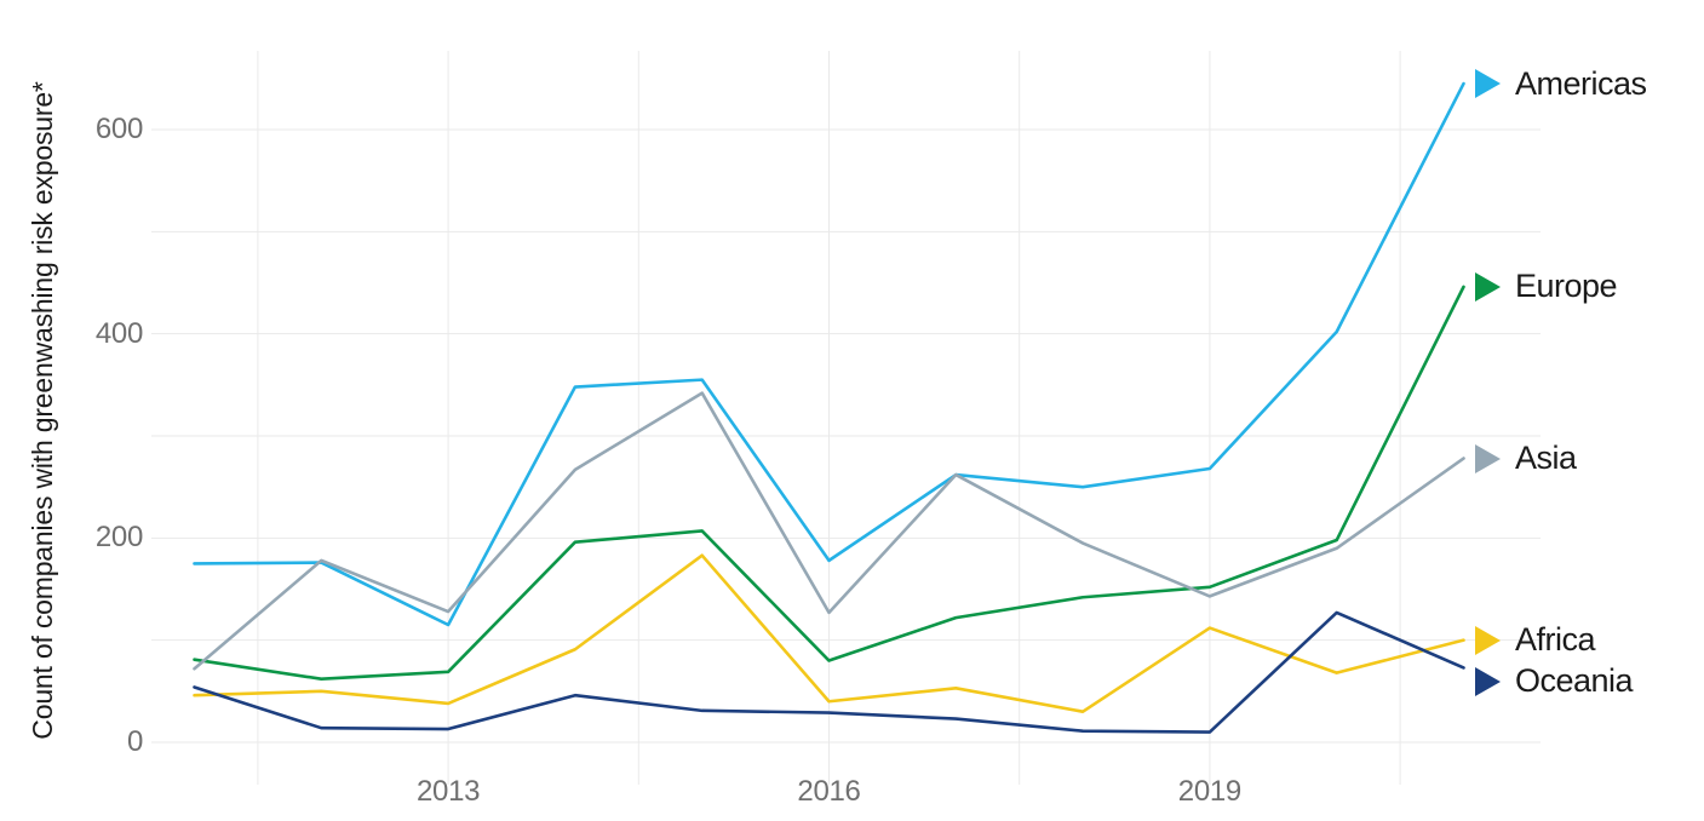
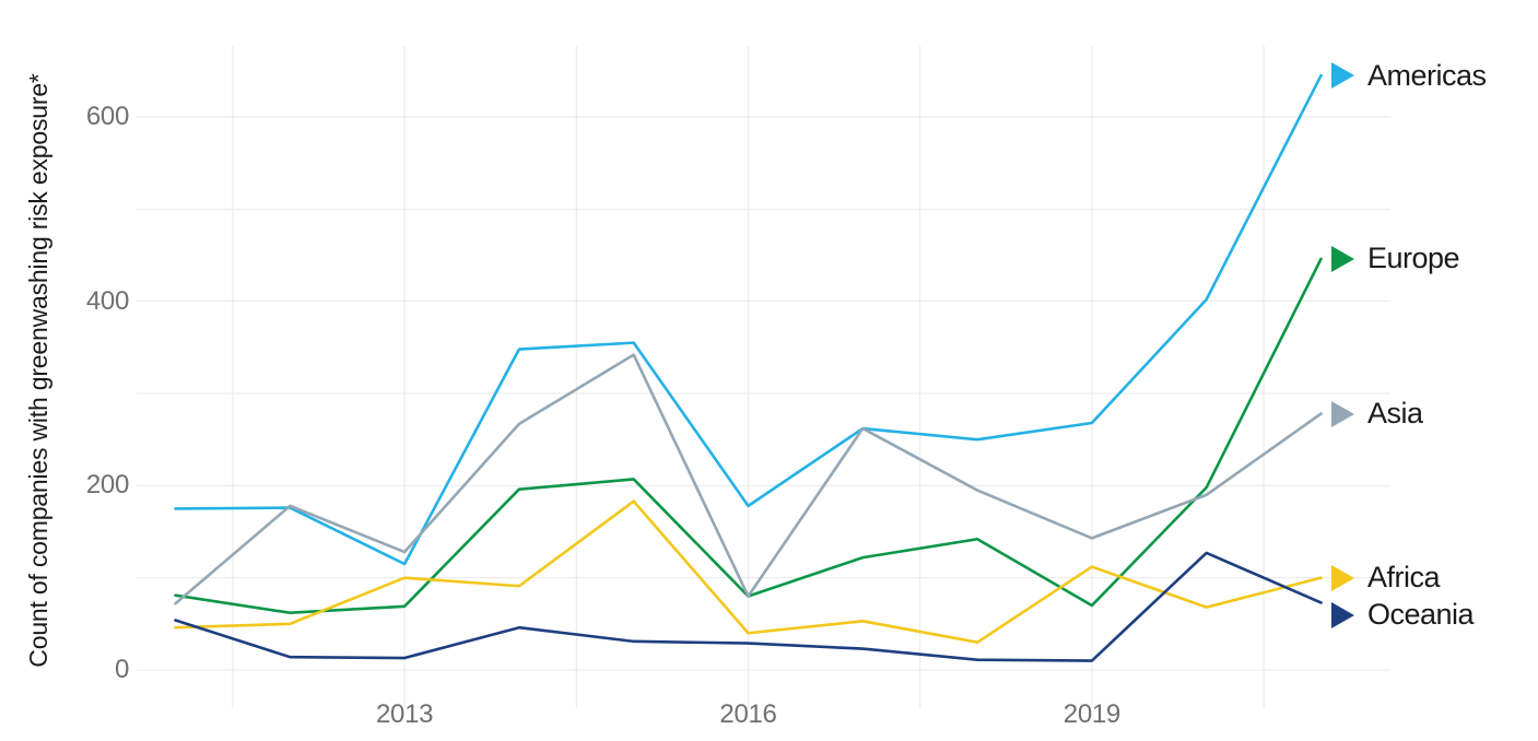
Africa/2013: 40 -> 100
Asia/2016: 130 -> 80
Europe/2019: 150 -> 70
